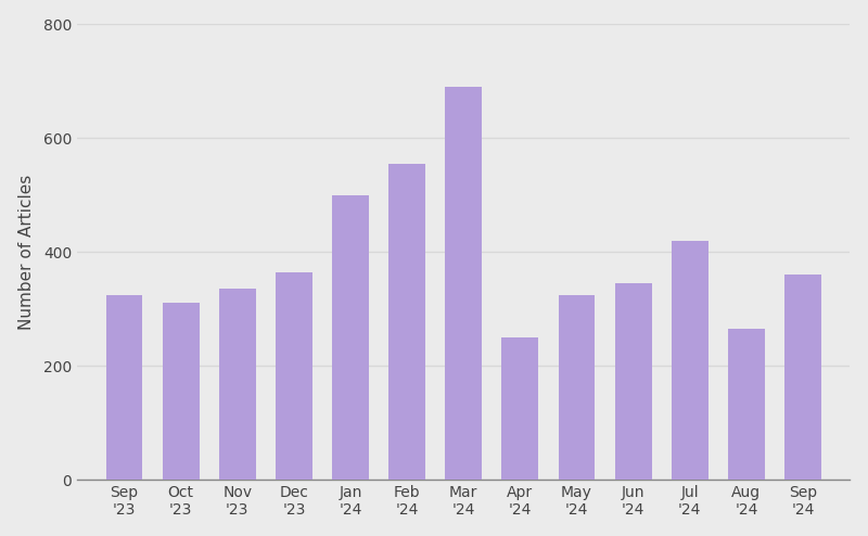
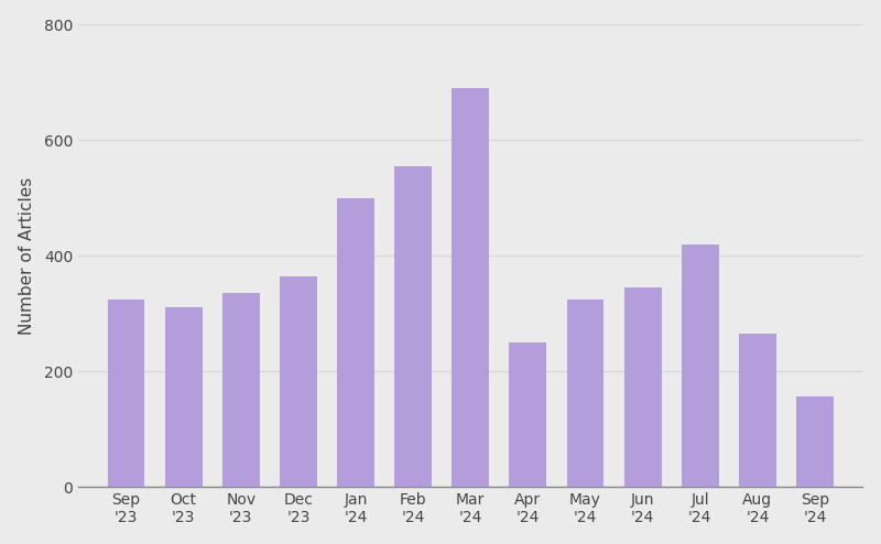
Sep '24: 360 -> 156
